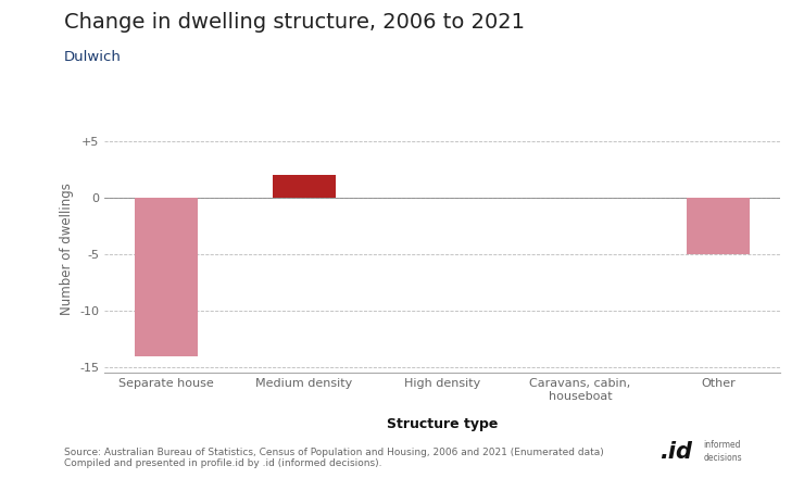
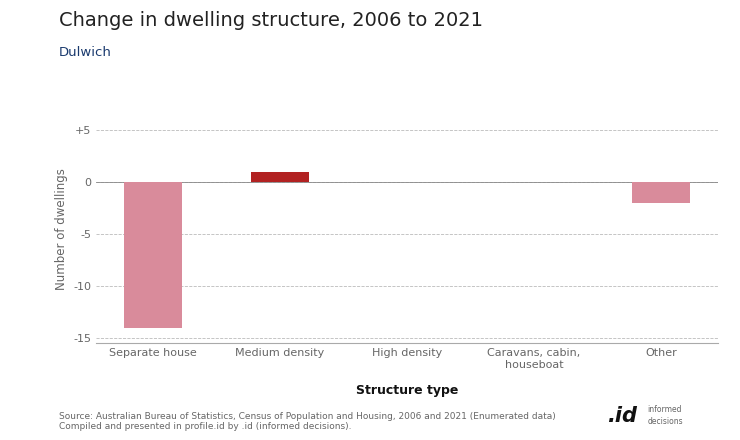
Medium density: 2 -> 1
Other: -5 -> -2
